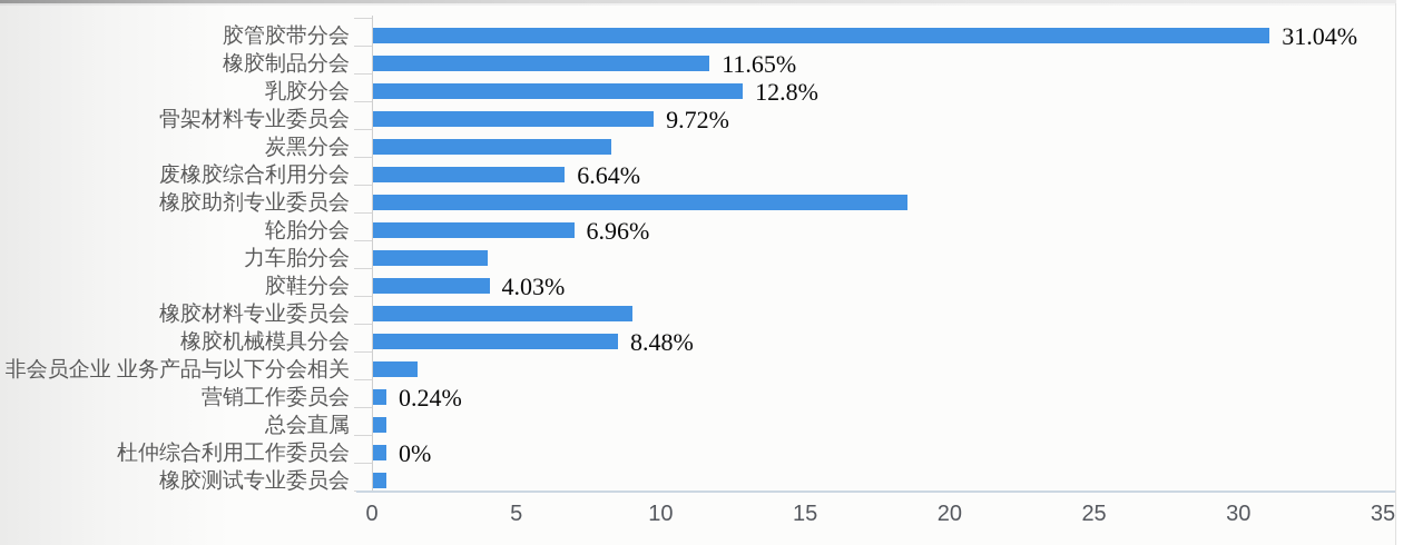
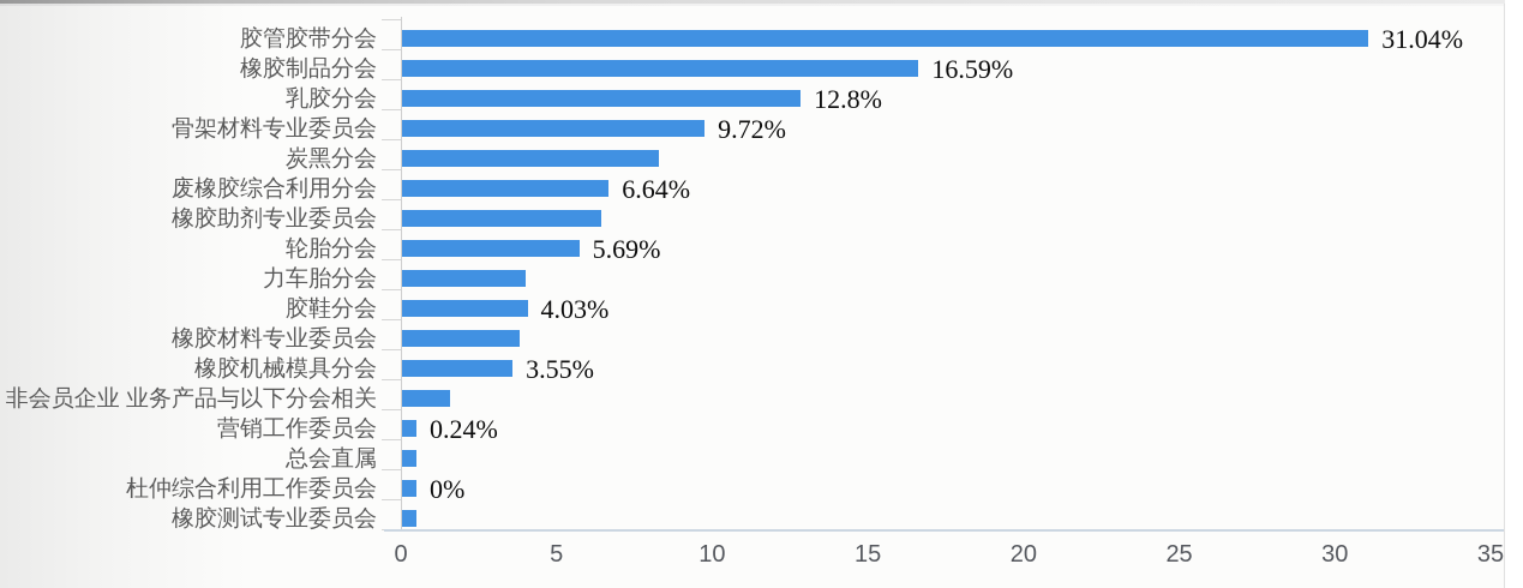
橡胶制品分会: 11.65% -> 16.59%
橡胶助剂专业委员会: 18.5 -> 6.4
轮胎分会: 6.96% -> 5.69%
橡胶材料专业委员会: 9.0 -> 3.8
橡胶机械模具分会: 8.48% -> 3.55%
